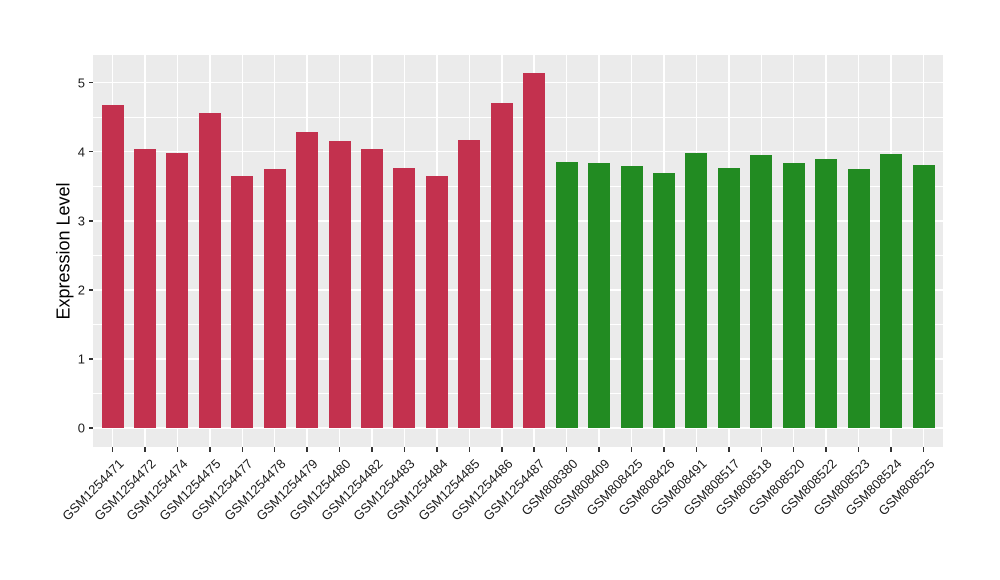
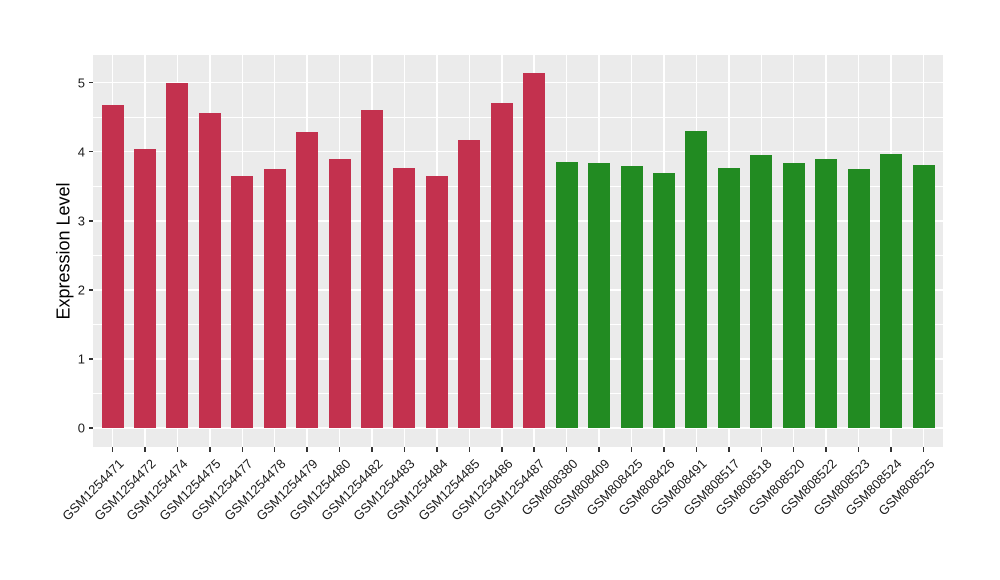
GSM1254474: 4.0 -> 5.0
GSM1254480: 4.2 -> 3.9
GSM1254482: 4.0 -> 4.6
GSM808491: 4.0 -> 4.3
